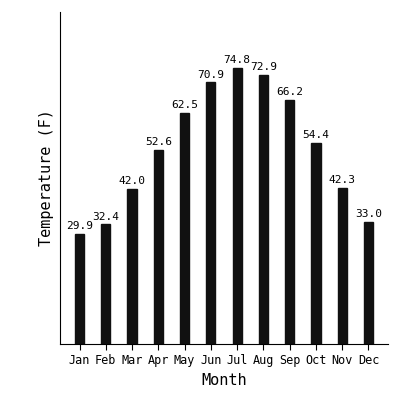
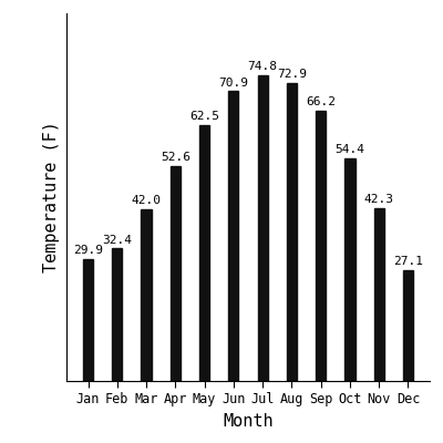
Dec: 33.0 -> 27.1
